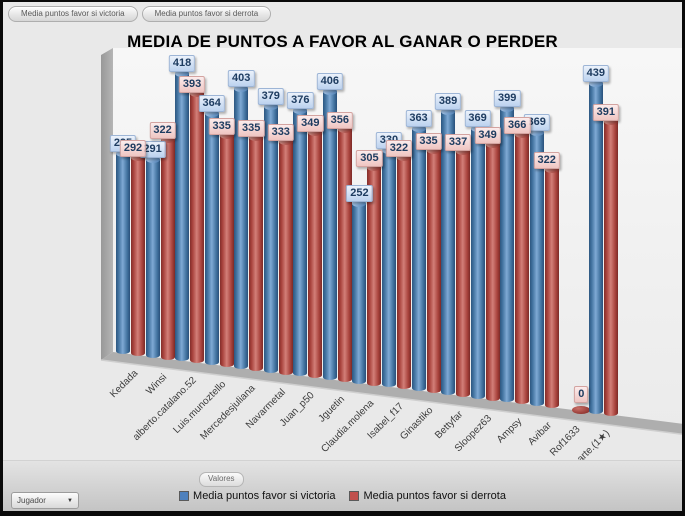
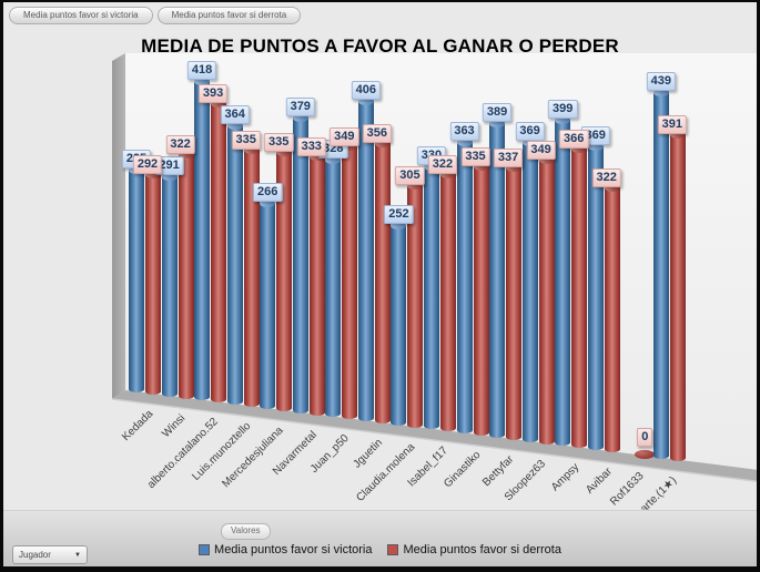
Media puntos favor si victoria/Mercedesjuliana: 403 -> 266
Media puntos favor si victoria/Juan_p50: 376 -> 328
